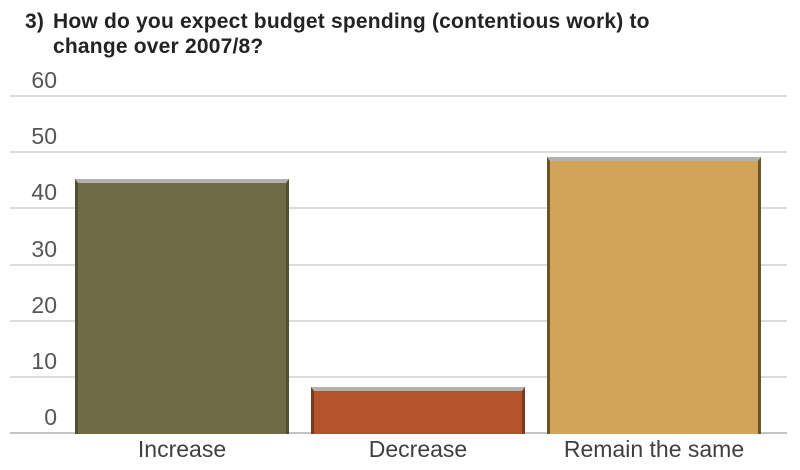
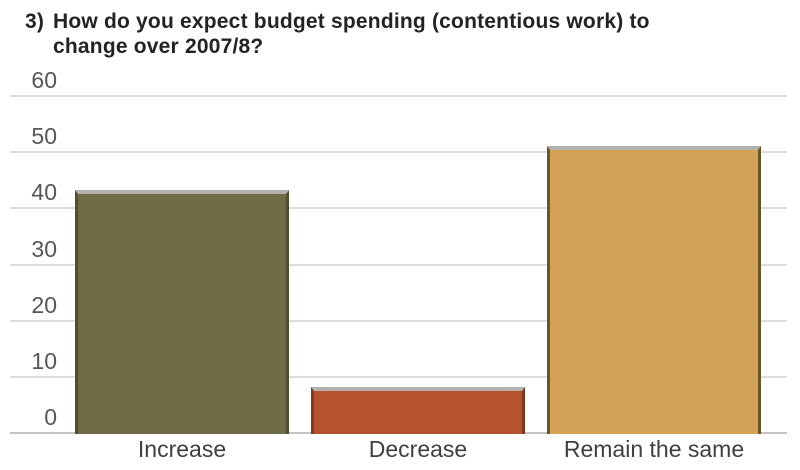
Increase: 45 -> 43
Remain the same: 49 -> 51
